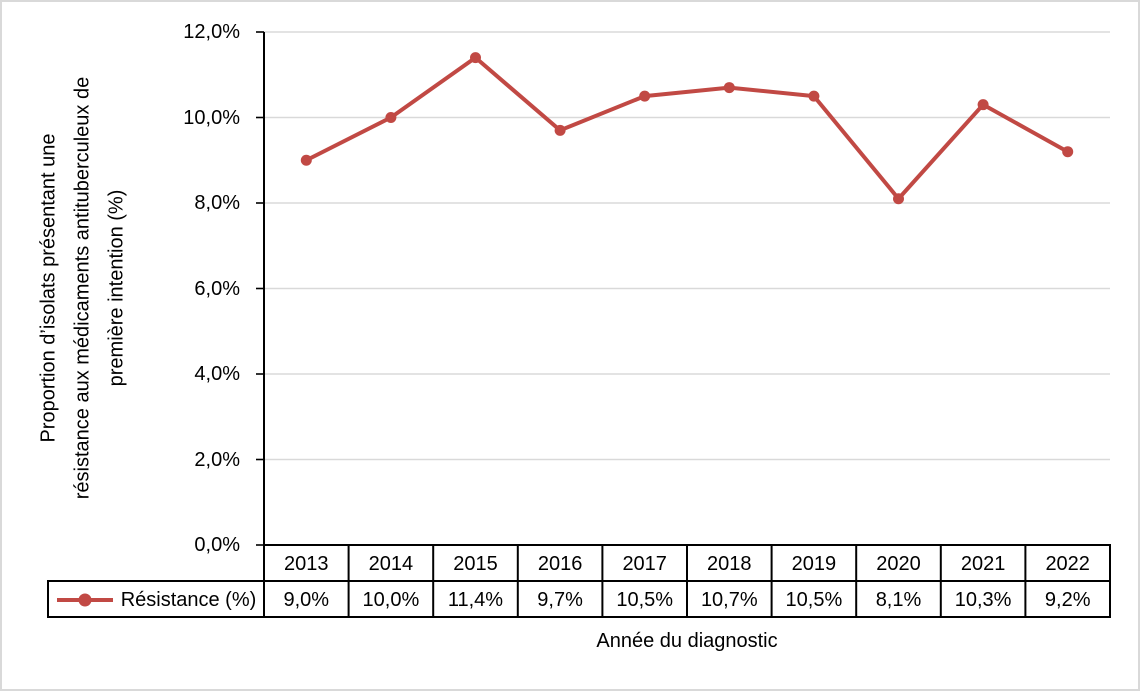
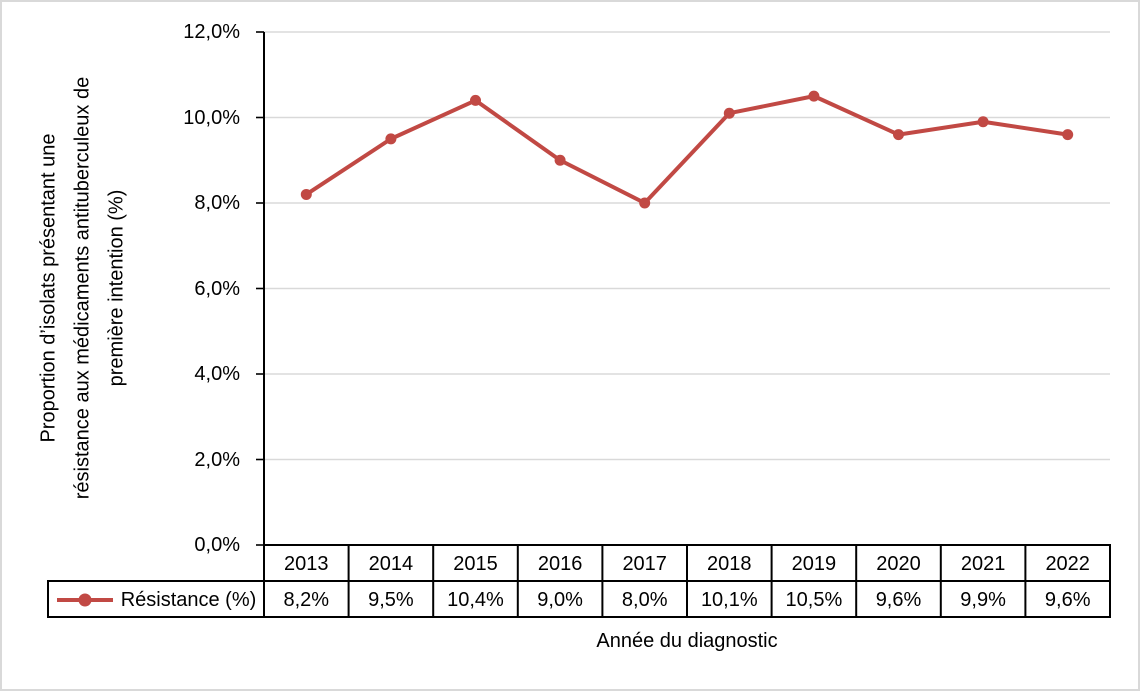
2013: 9,0% -> 8,2%
2014: 10,0% -> 9,5%
2015: 11,4% -> 10,4%
2016: 9,7% -> 9,0%
2017: 10,5% -> 8,0%
2018: 10,7% -> 10,1%
2020: 8,1% -> 9,6%
2021: 10,3% -> 9,9%
2022: 9,2% -> 9,6%
